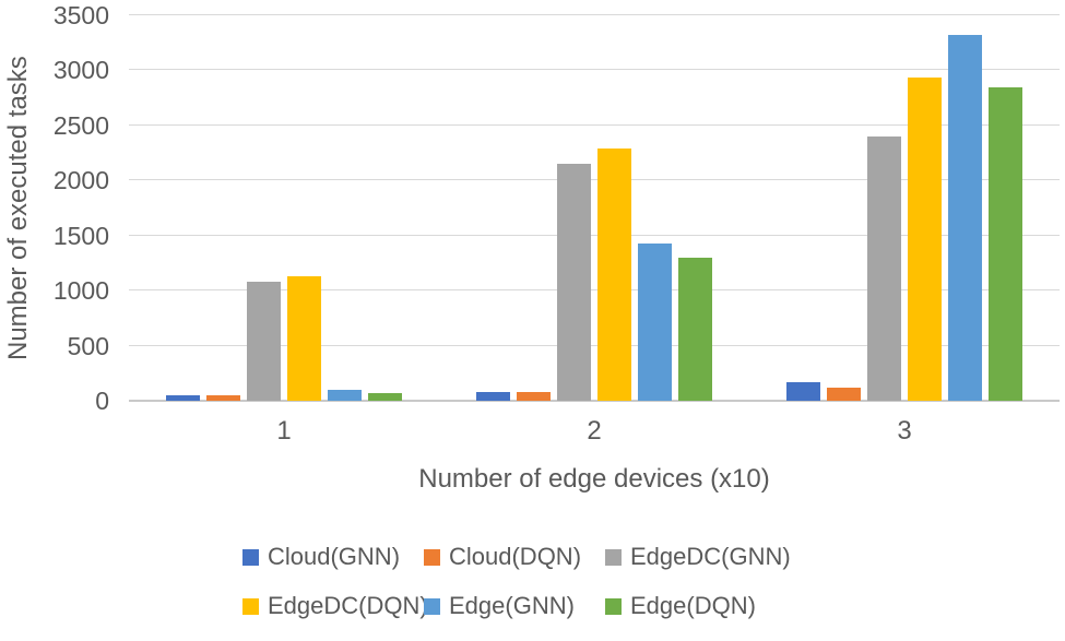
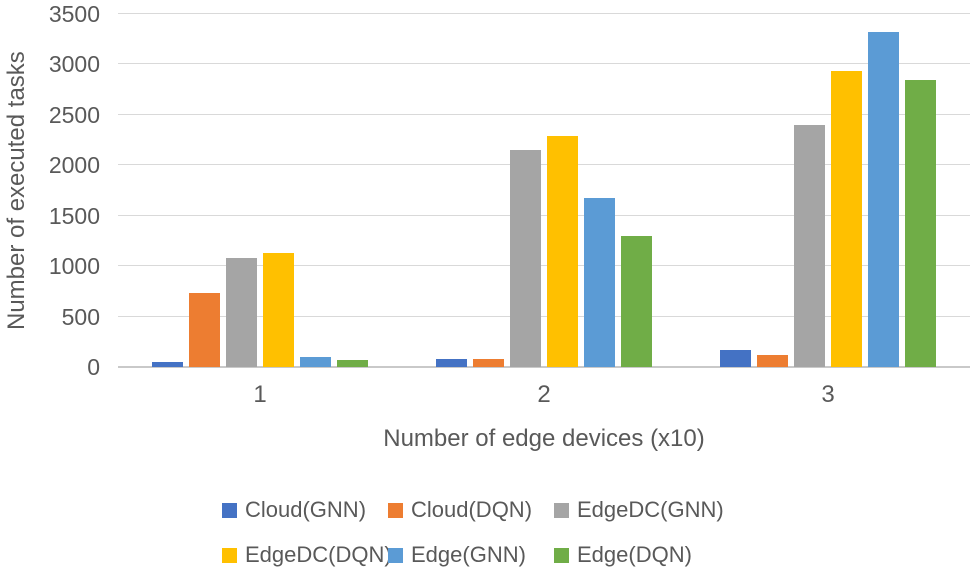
Cloud(DQN)/1: 40 -> 730
Edge(GNN)/2: 1430 -> 1680
